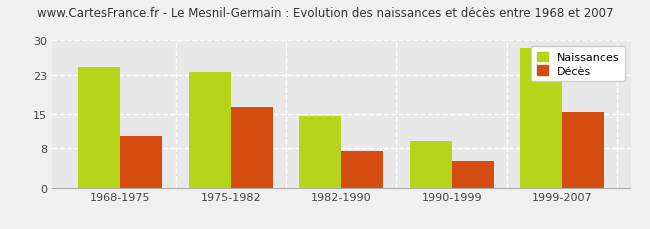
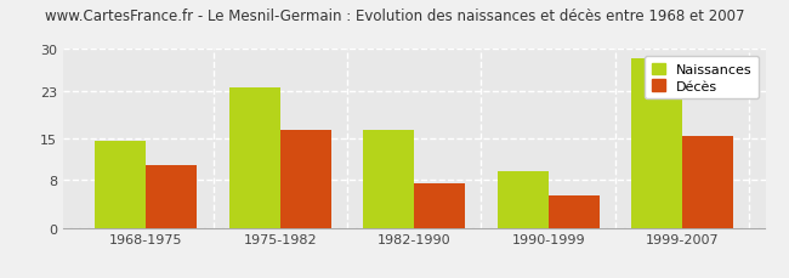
Naissances/1968-1975: 24.5 -> 14.5
Naissances/1982-1990: 14.5 -> 16.5
